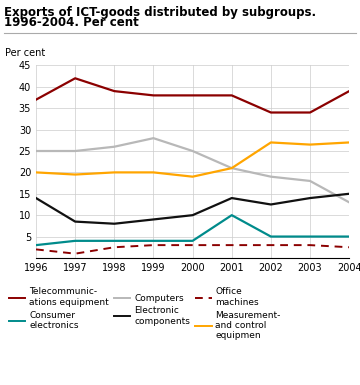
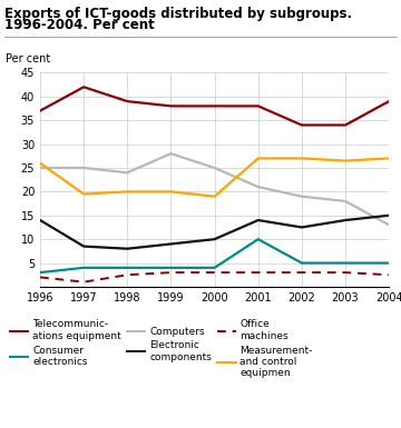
Measurement- and control equipmen/1996: 20.0 -> 26.0
Computers/1998: 26 -> 24
Measurement- and control equipmen/2001: 21.0 -> 27.0
